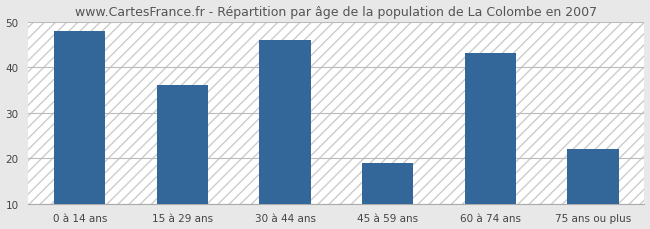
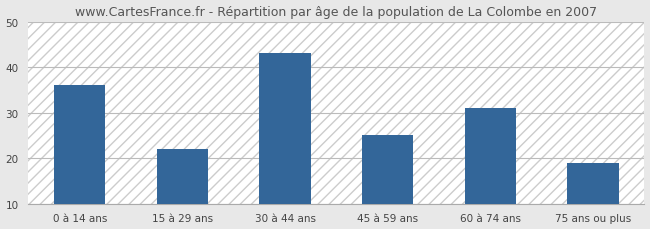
0 à 14 ans: 48 -> 36
15 à 29 ans: 36 -> 22
30 à 44 ans: 46 -> 43
45 à 59 ans: 19 -> 25
60 à 74 ans: 43 -> 31
75 ans ou plus: 22 -> 19
